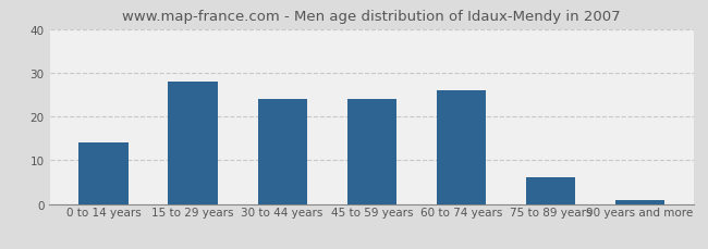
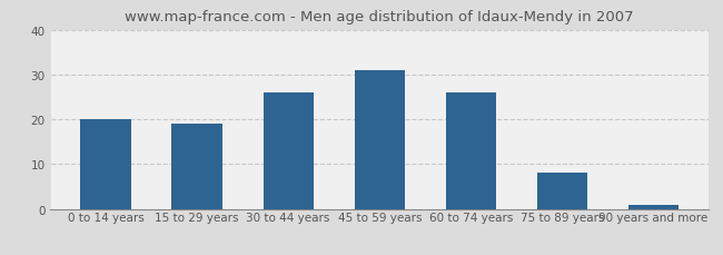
0 to 14 years: 14 -> 20
15 to 29 years: 28 -> 19
30 to 44 years: 24 -> 26
45 to 59 years: 24 -> 31
75 to 89 years: 6 -> 8
